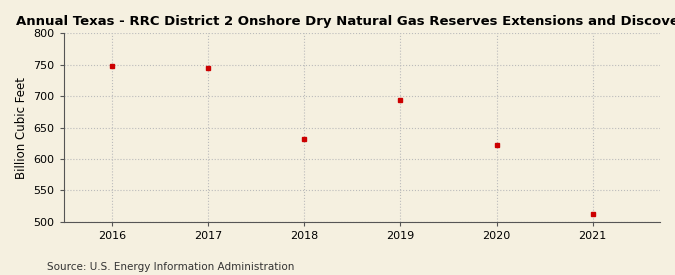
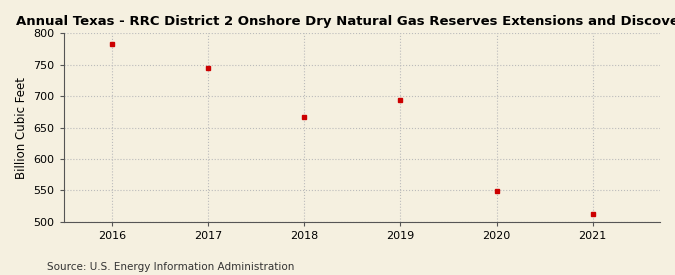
2016: 748 -> 783
2018: 632 -> 667
2020: 622 -> 549
